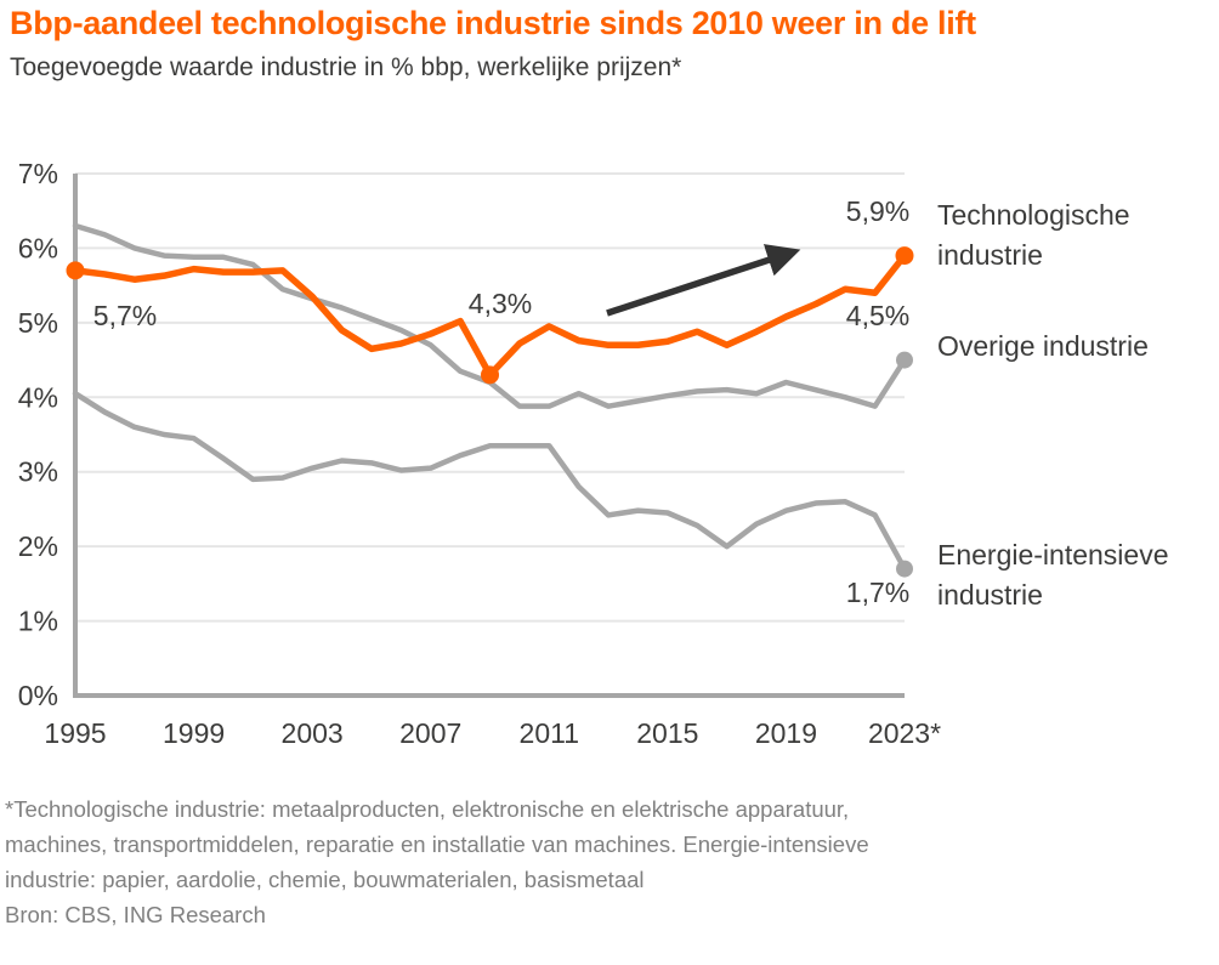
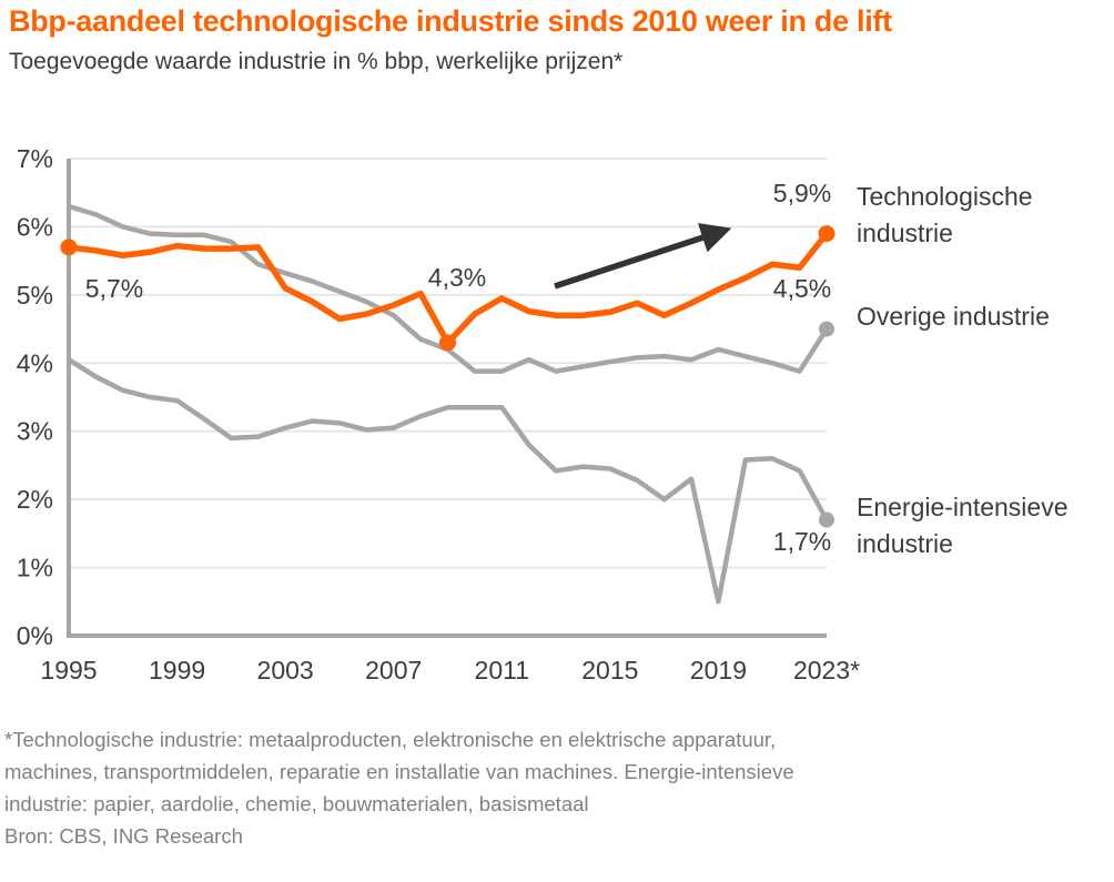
Technologische industrie/2003: 5.3% -> 5.1%
Energie-intensieve industrie/2019: 2.5% -> 0.5%
